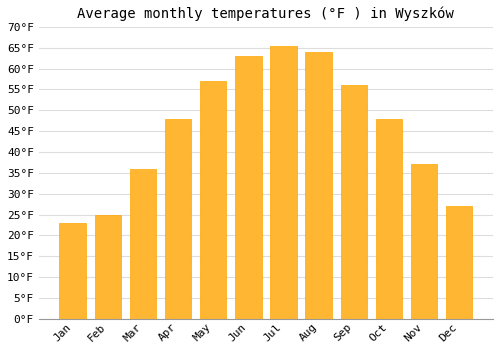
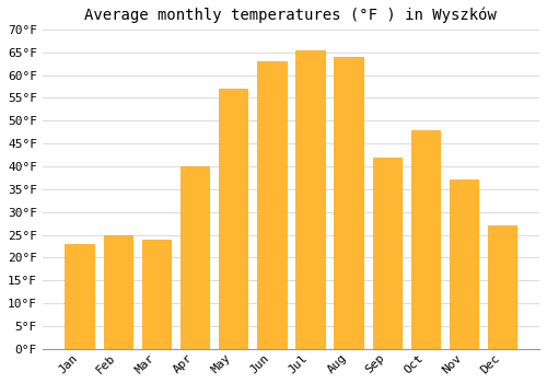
Mar: 36.0°F -> 24.0°F
Apr: 48.0°F -> 40.0°F
Sep: 56.0°F -> 42.0°F
